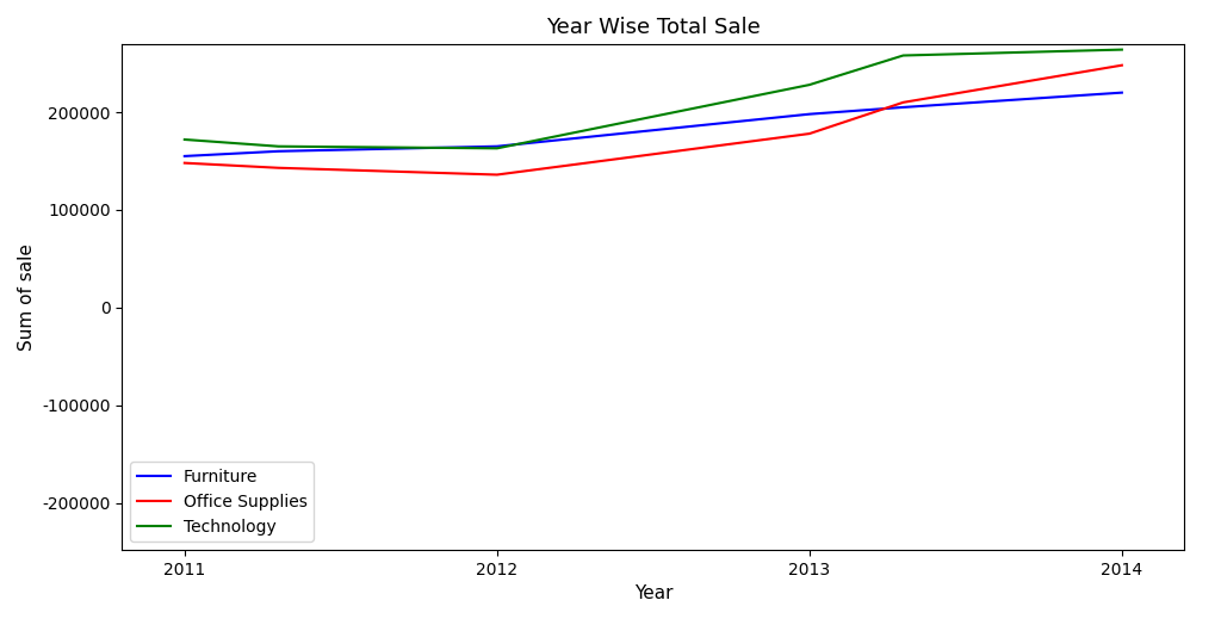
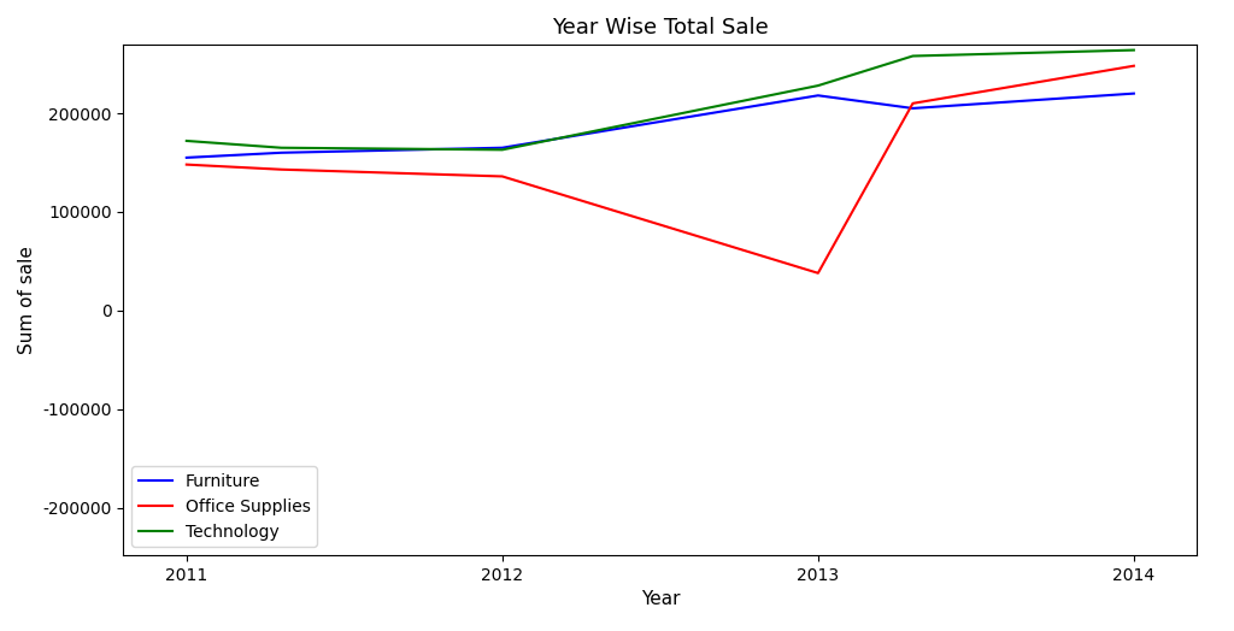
Furniture/2013: 198000 -> 218000
Office Supplies/2013: 178000 -> 38000
